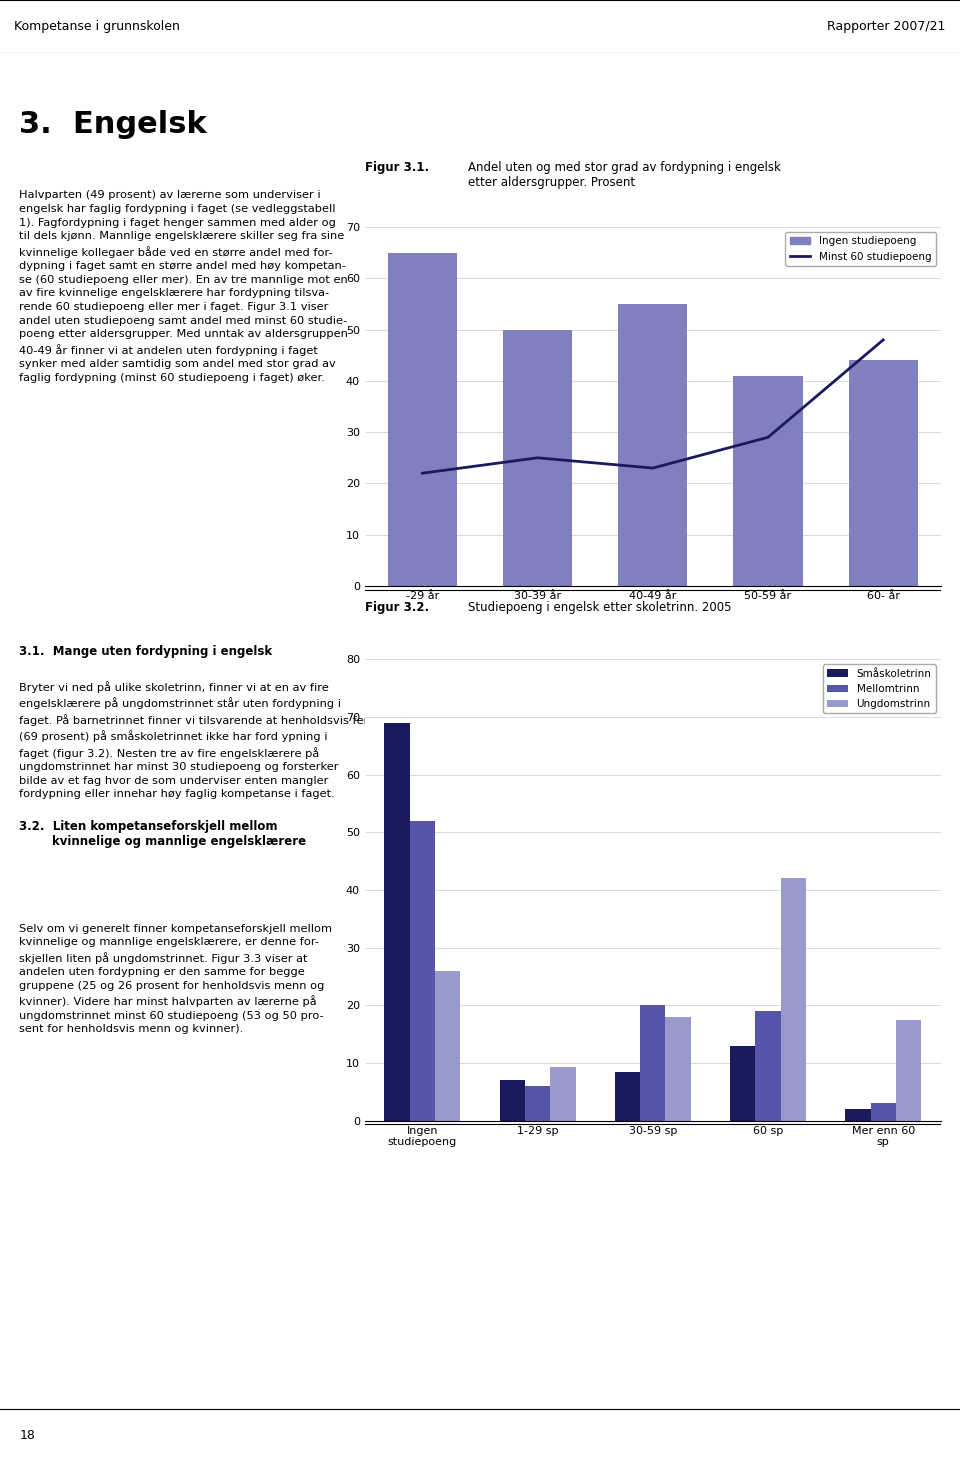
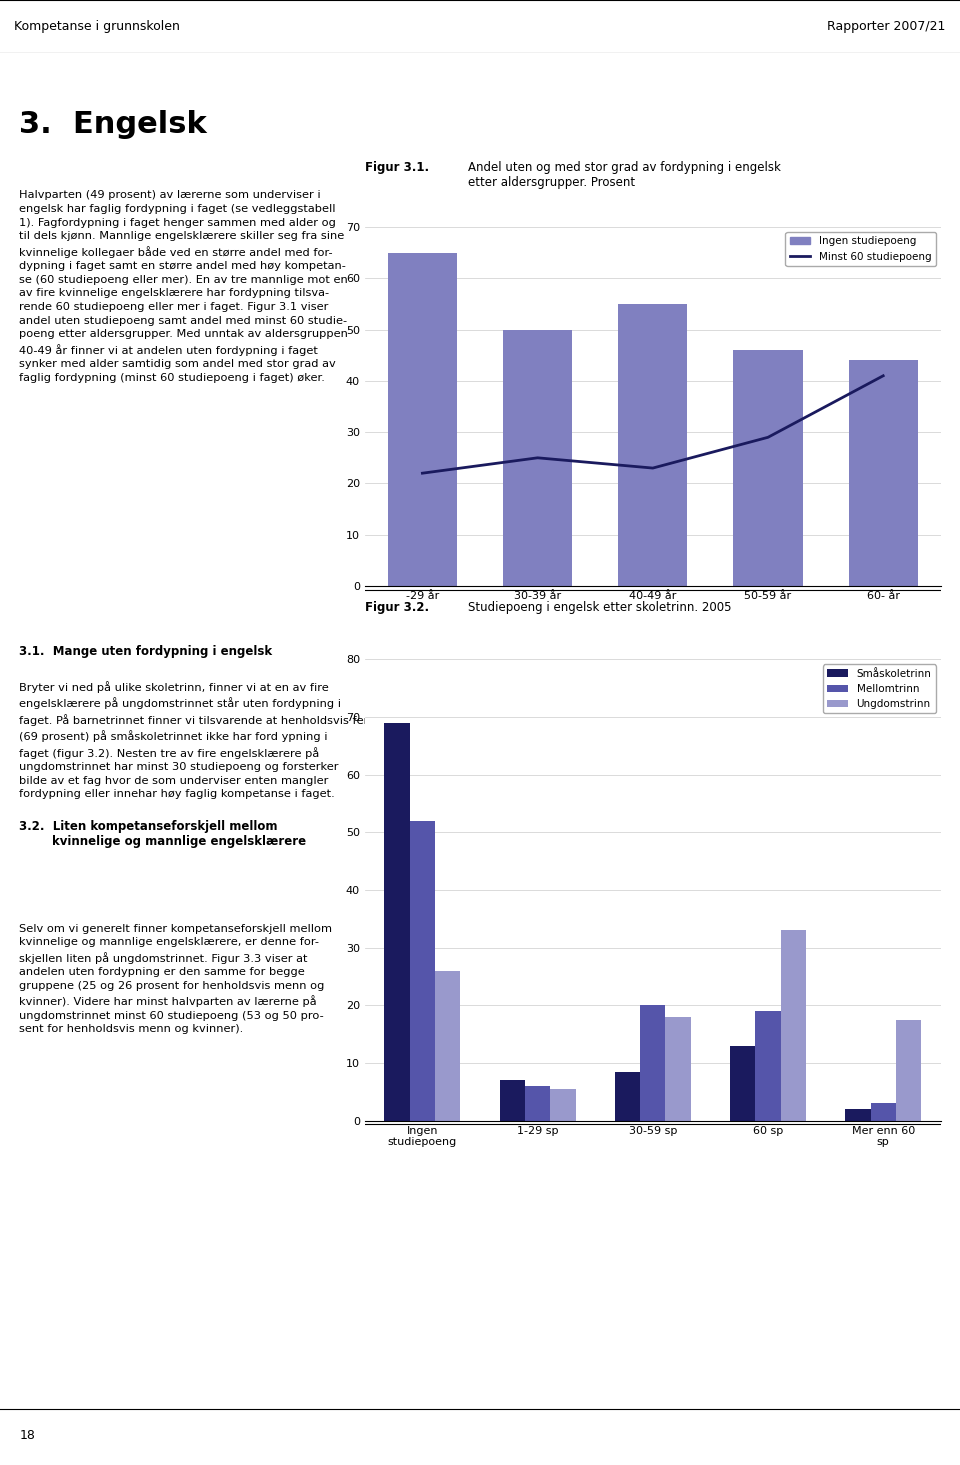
Ingen studiepoeng/50-59 år: 41 -> 46
Minst 60 studiepoeng/60- år: 48 -> 41
Ungdomstrinn/1-29 sp: 9.4 -> 5.5
Ungdomstrinn/60 sp: 42.0 -> 33.0
